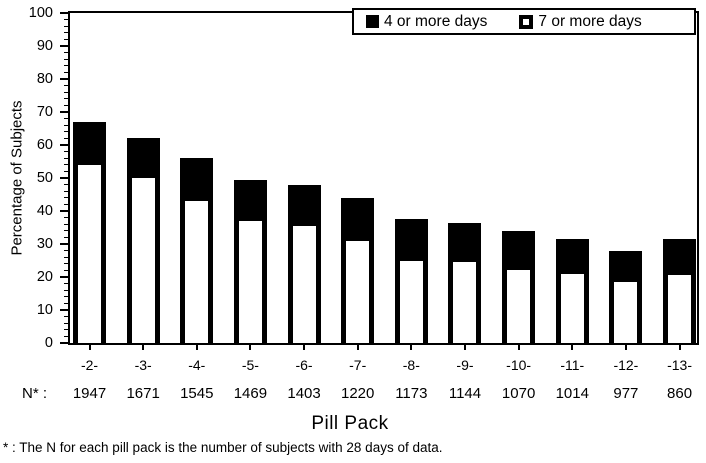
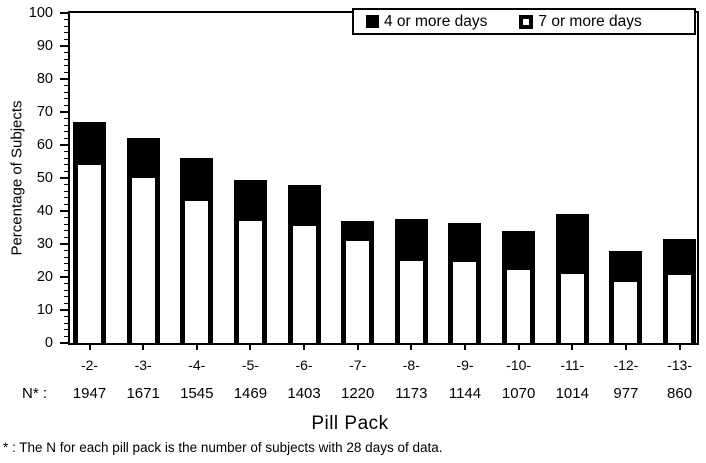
4 or more days/-7-: 44 -> 37
4 or more days/-11-: 32 -> 39
